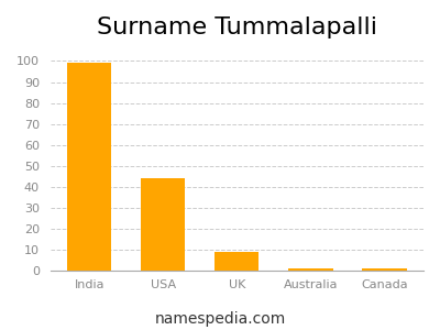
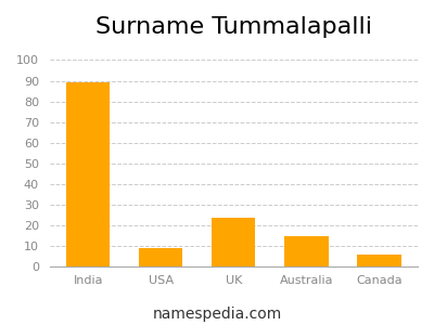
India: 99 -> 89
USA: 44 -> 9
UK: 9 -> 24
Australia: 1 -> 15
Canada: 1 -> 6
